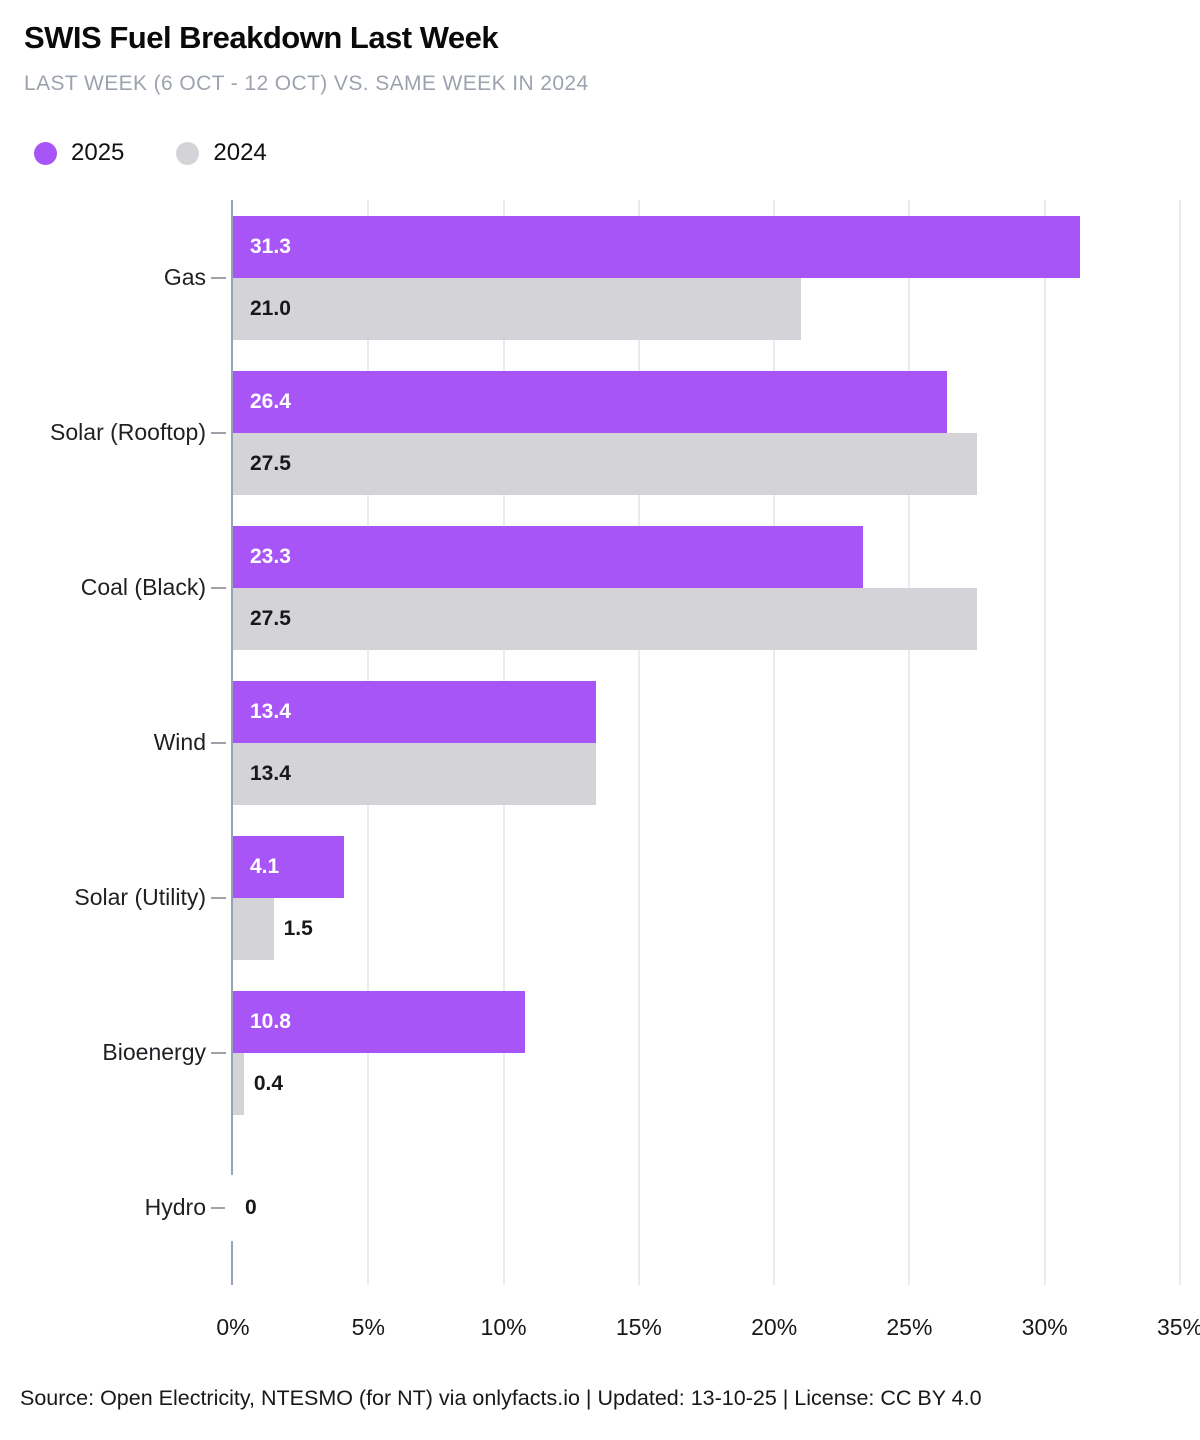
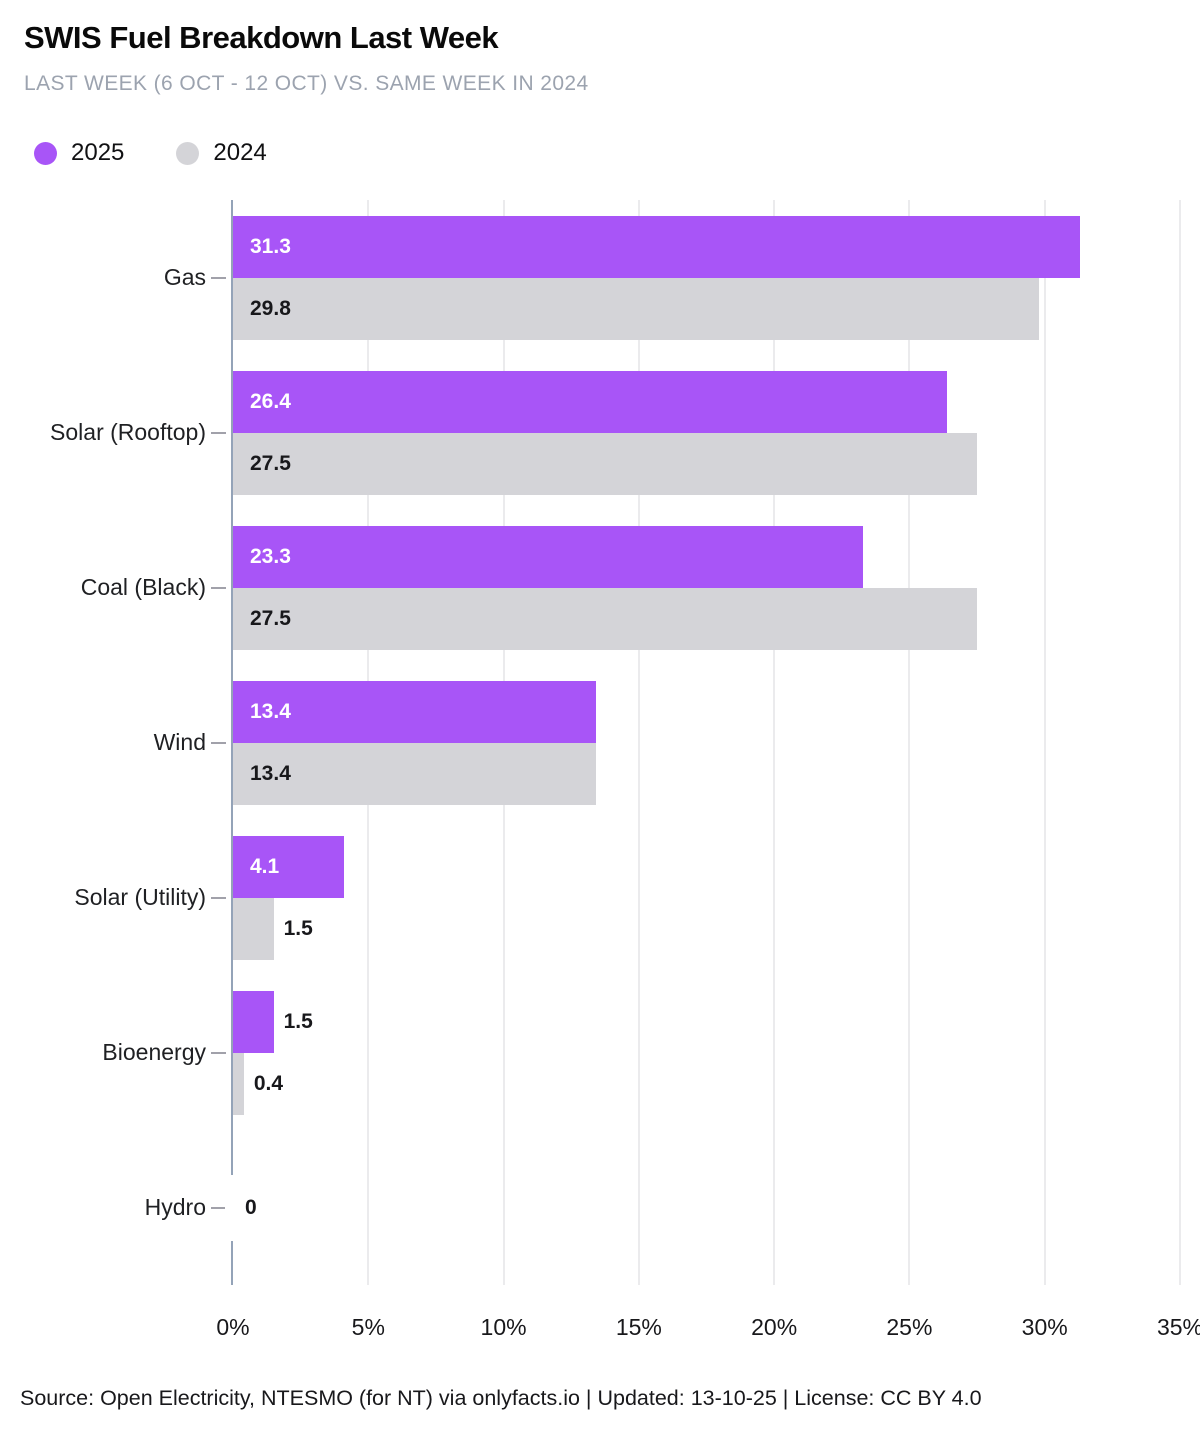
2024/Gas: 21.0 -> 29.8
2025/Bioenergy: 10.8 -> 1.5
